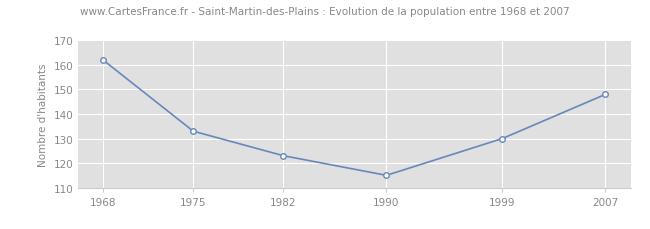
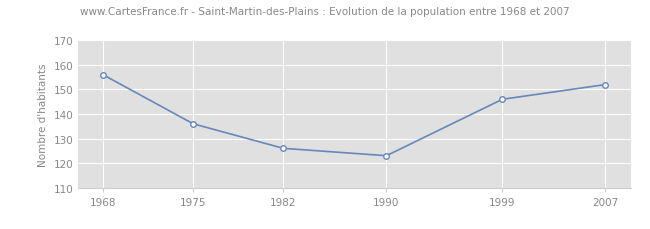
1968: 162 -> 156
1975: 133 -> 136
1982: 123 -> 126
1990: 115 -> 123
1999: 130 -> 146
2007: 148 -> 152
